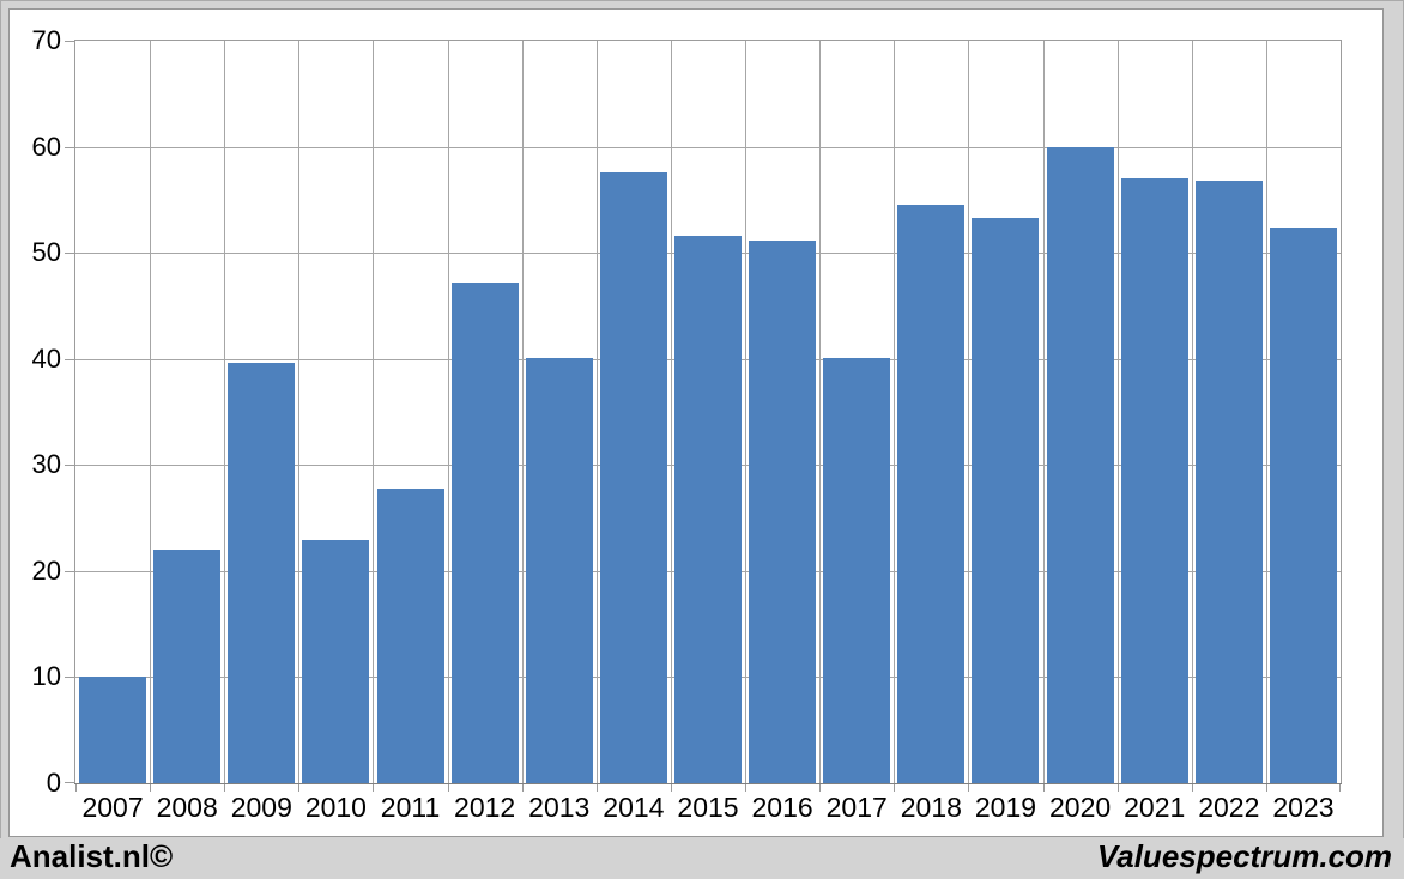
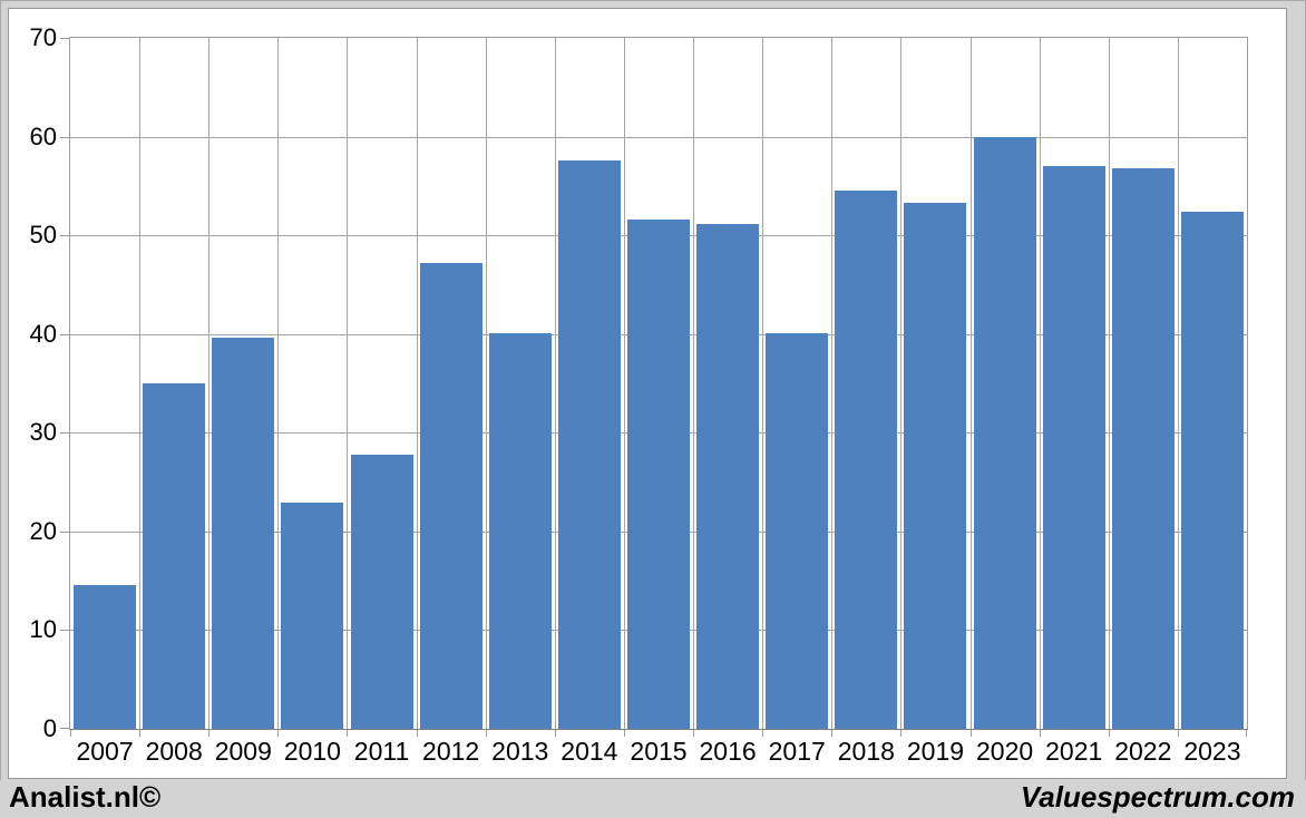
2007: 10 -> 15
2008: 22 -> 35
